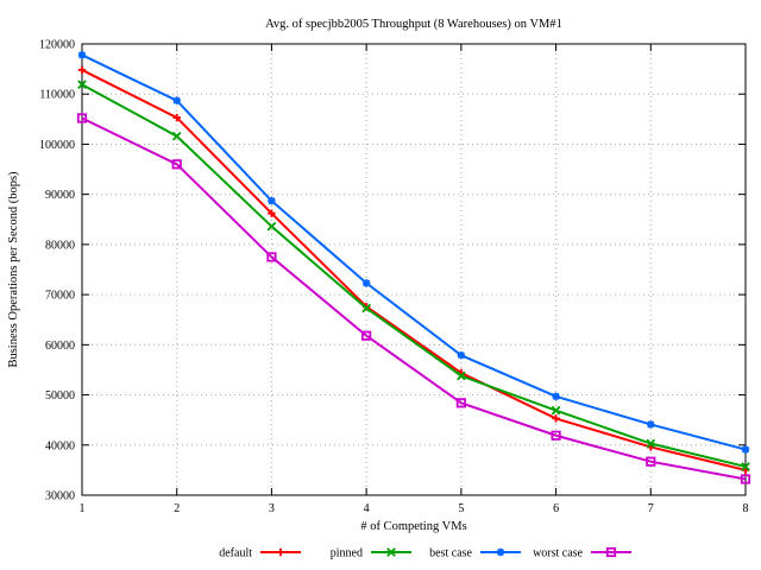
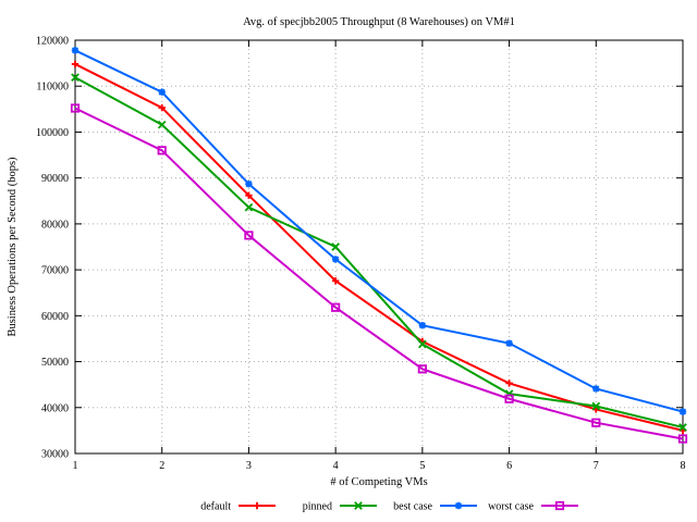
pinned/4: 67000 -> 75000
pinned/6: 47000 -> 43000
best case/6: 50000 -> 54000
